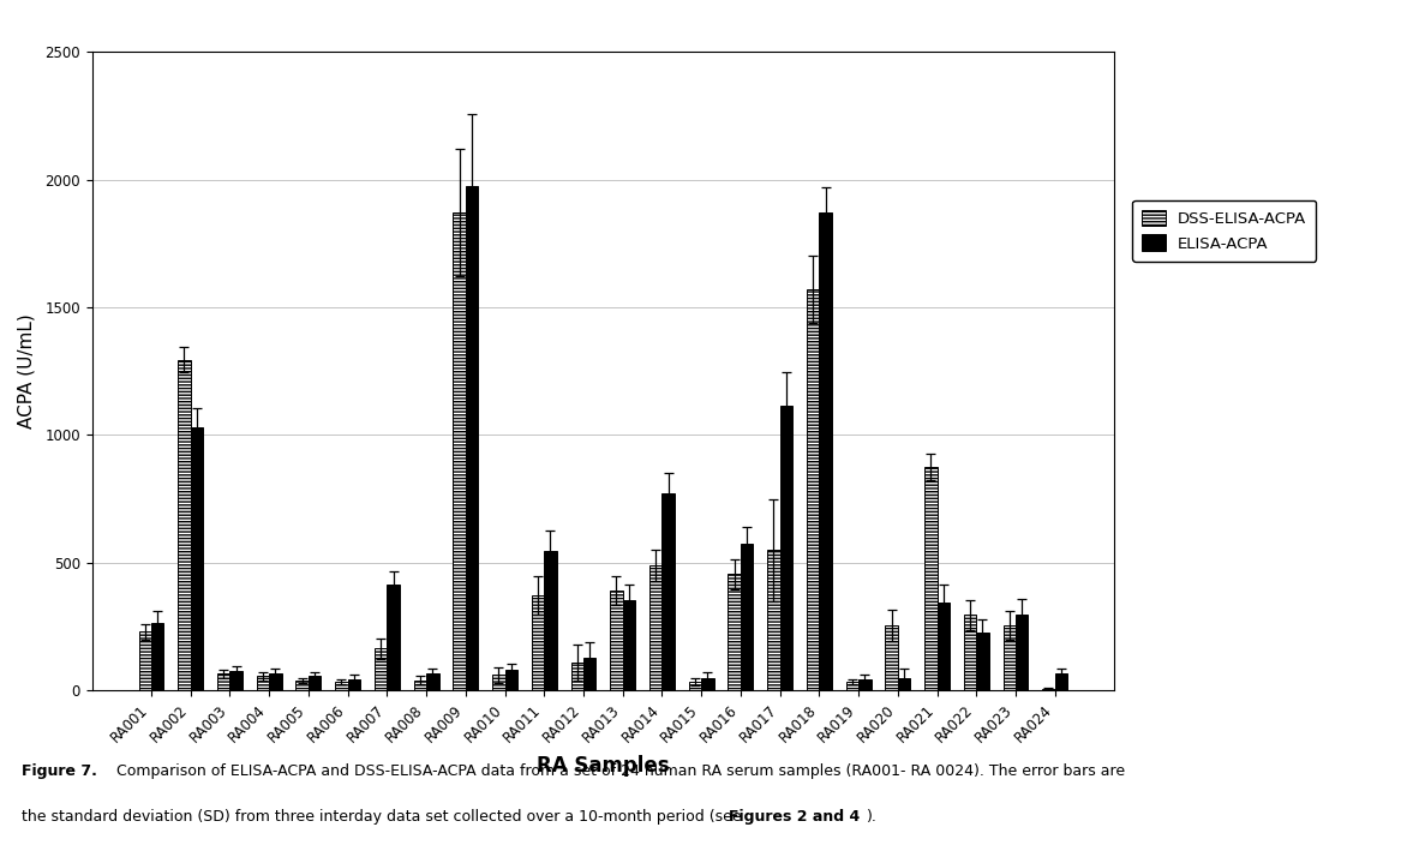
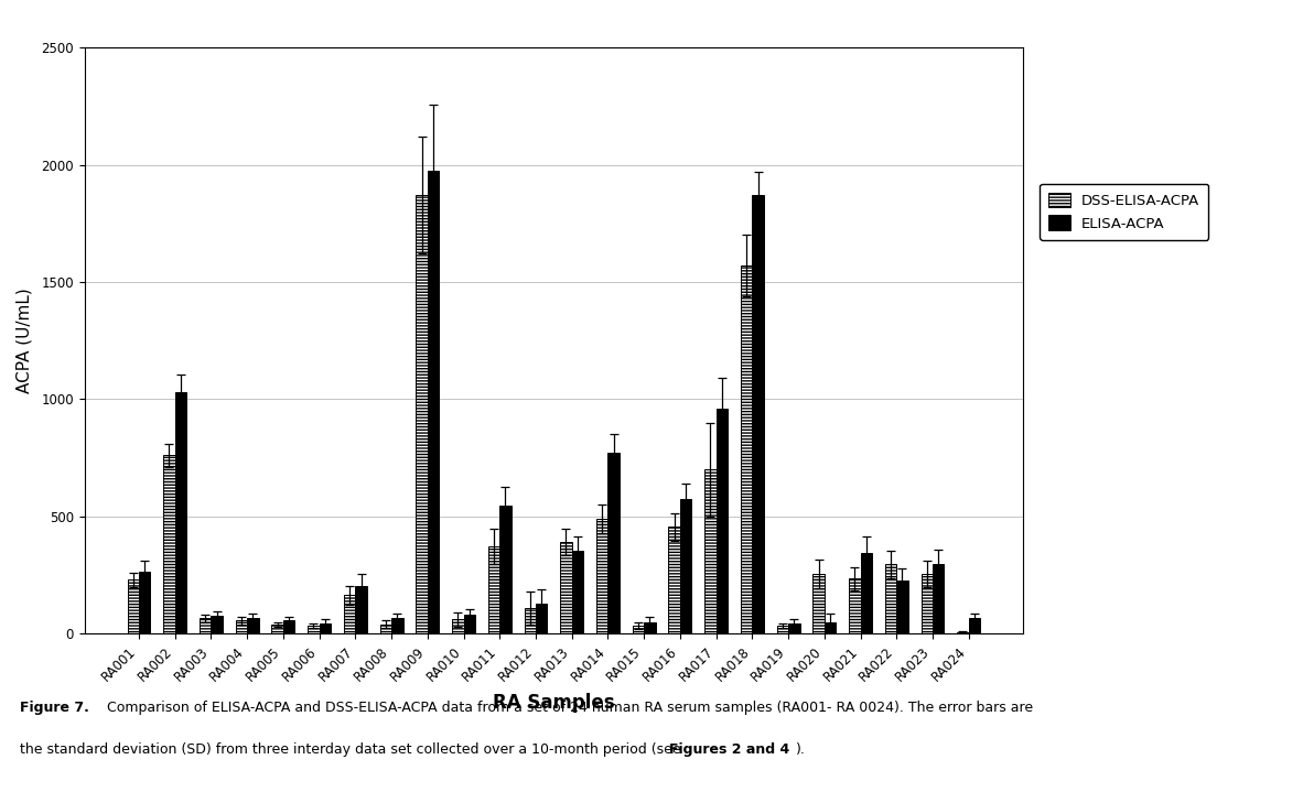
DSS-ELISA-ACPA/RA002: 1295 -> 760
ELISA-ACPA/RA007: 415 -> 205
DSS-ELISA-ACPA/RA017: 550 -> 700
ELISA-ACPA/RA017: 1115 -> 960
DSS-ELISA-ACPA/RA021: 875 -> 235
